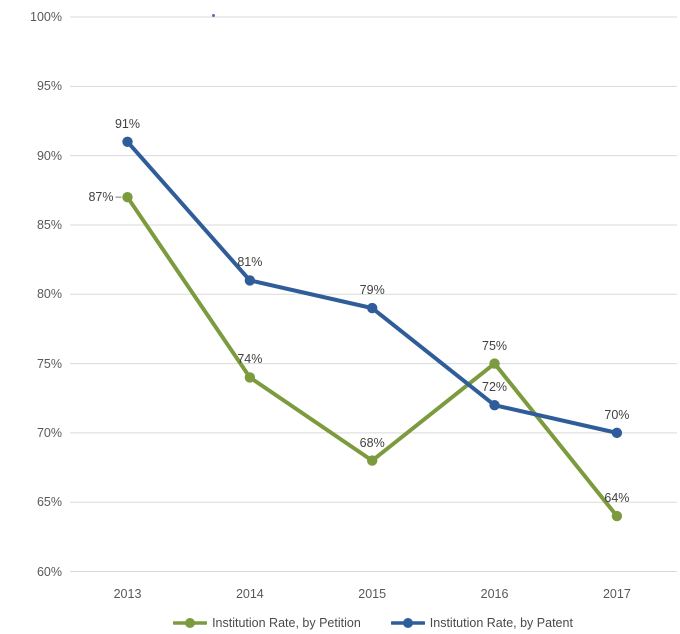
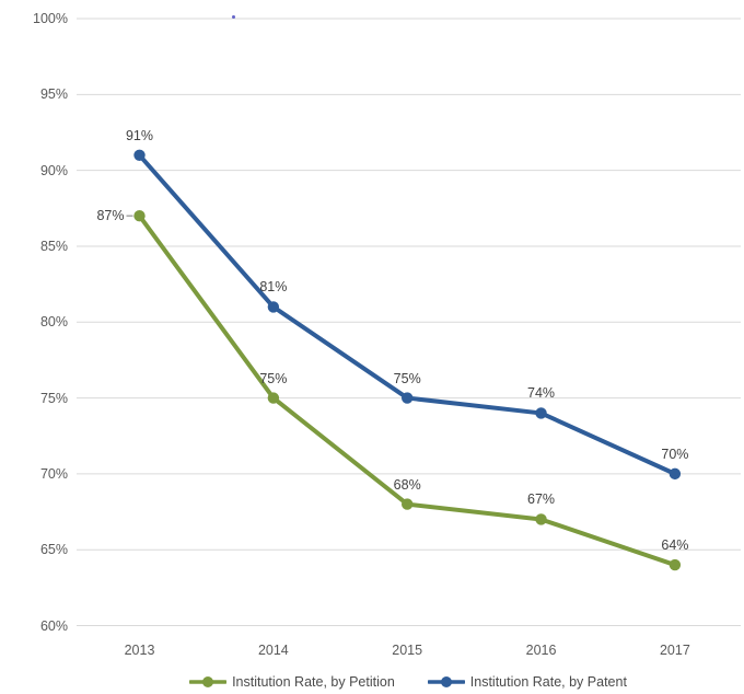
Institution Rate, by Petition/2014: 74% -> 75%
Institution Rate, by Patent/2015: 79% -> 75%
Institution Rate, by Petition/2016: 75% -> 67%
Institution Rate, by Patent/2016: 72% -> 74%
